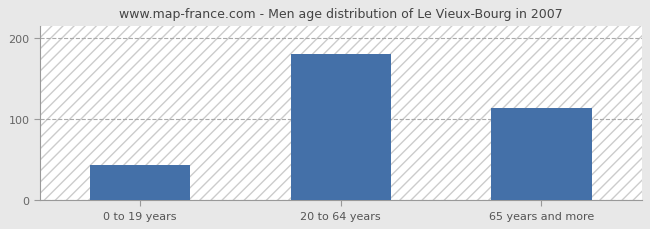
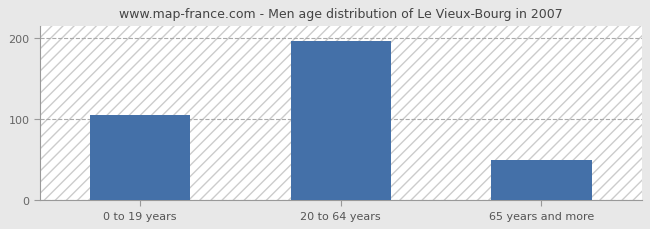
0 to 19 years: 44 -> 105
20 to 64 years: 180 -> 196
65 years and more: 114 -> 50
